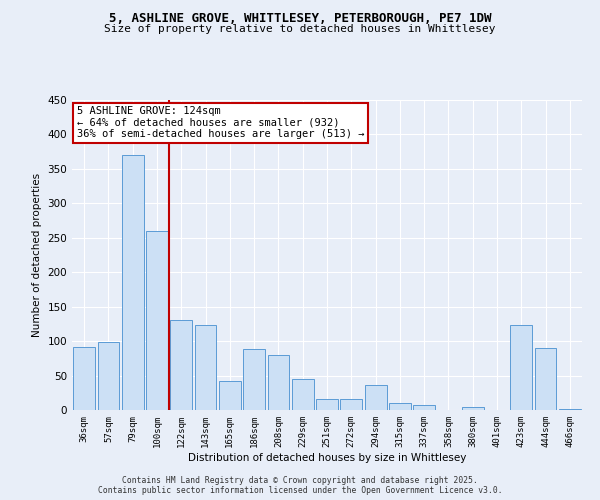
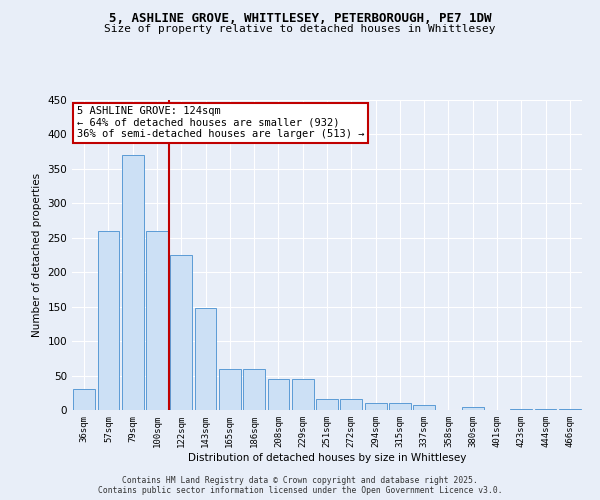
36sqm: 92 -> 30
57sqm: 98 -> 260
122sqm: 130 -> 225
143sqm: 124 -> 148
165sqm: 42 -> 60
186sqm: 88 -> 60
208sqm: 80 -> 45
294sqm: 36 -> 10
423sqm: 124 -> 2
444sqm: 90 -> 2
